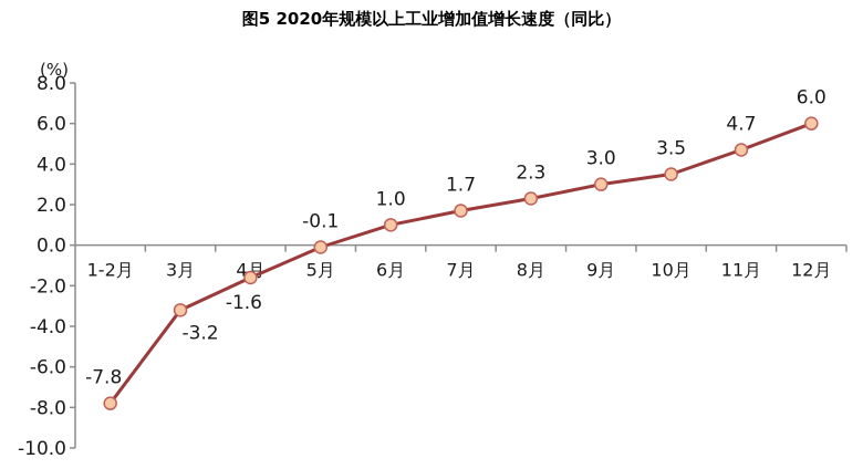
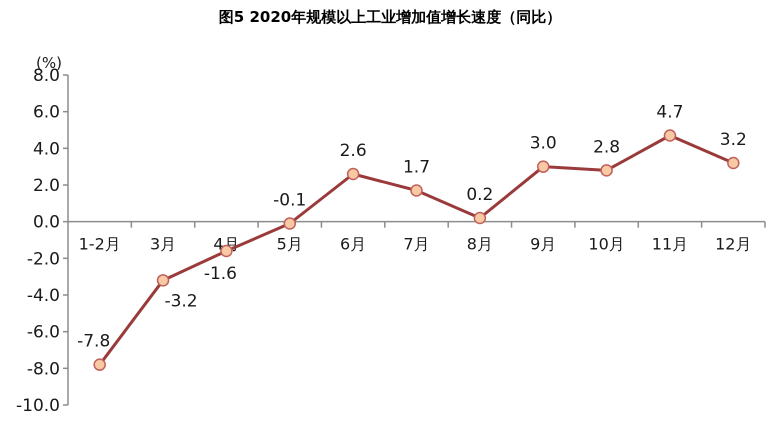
6月: 1.0 -> 2.6
8月: 2.3 -> 0.2
10月: 3.5 -> 2.8
12月: 6.0 -> 3.2
